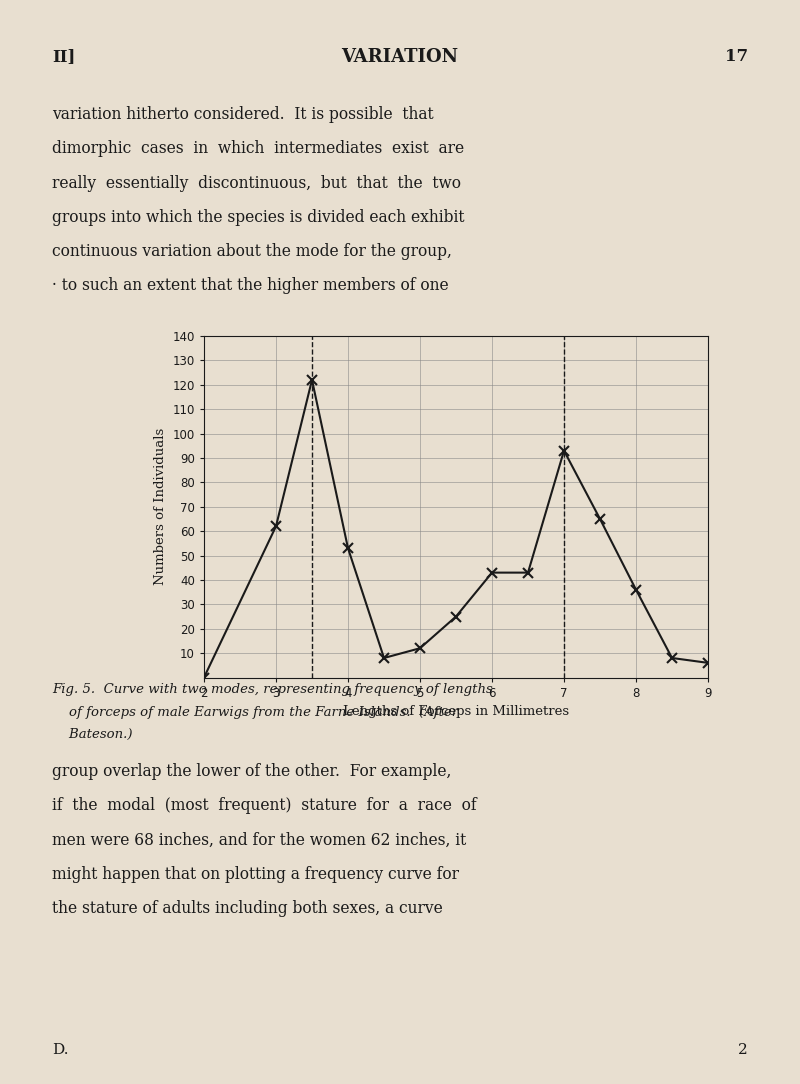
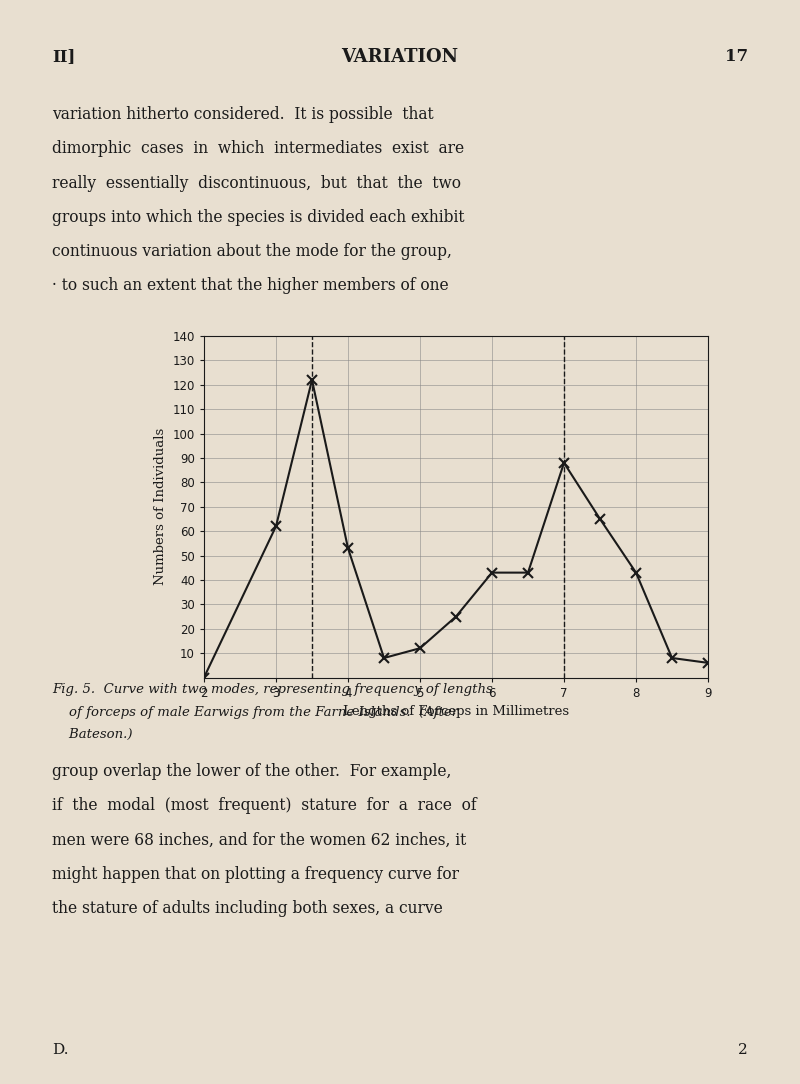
7: 93 -> 88
8: 36 -> 43
